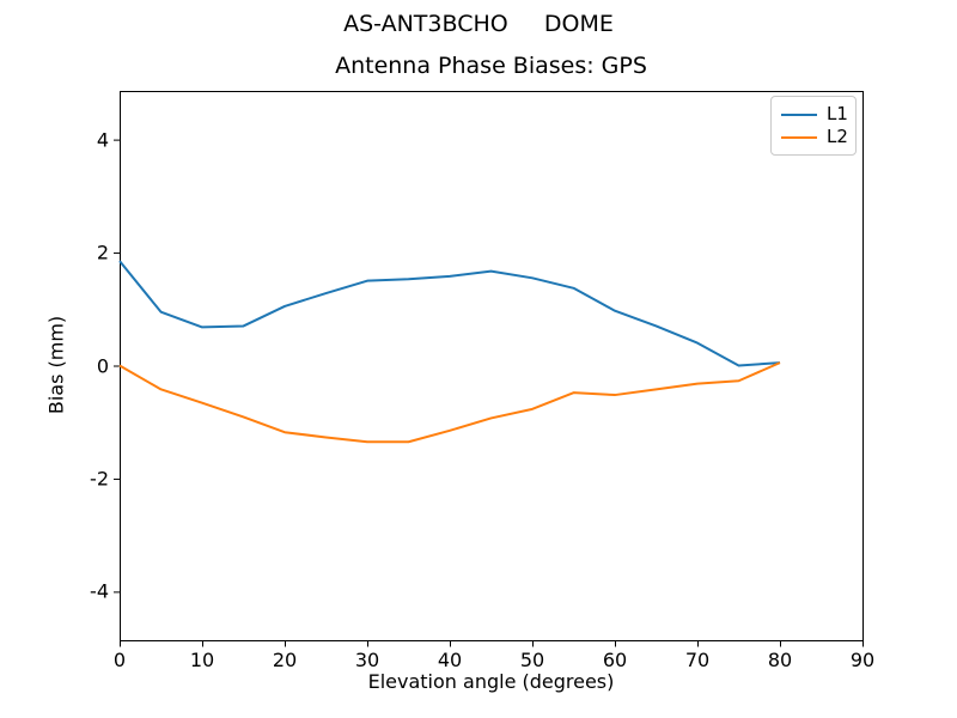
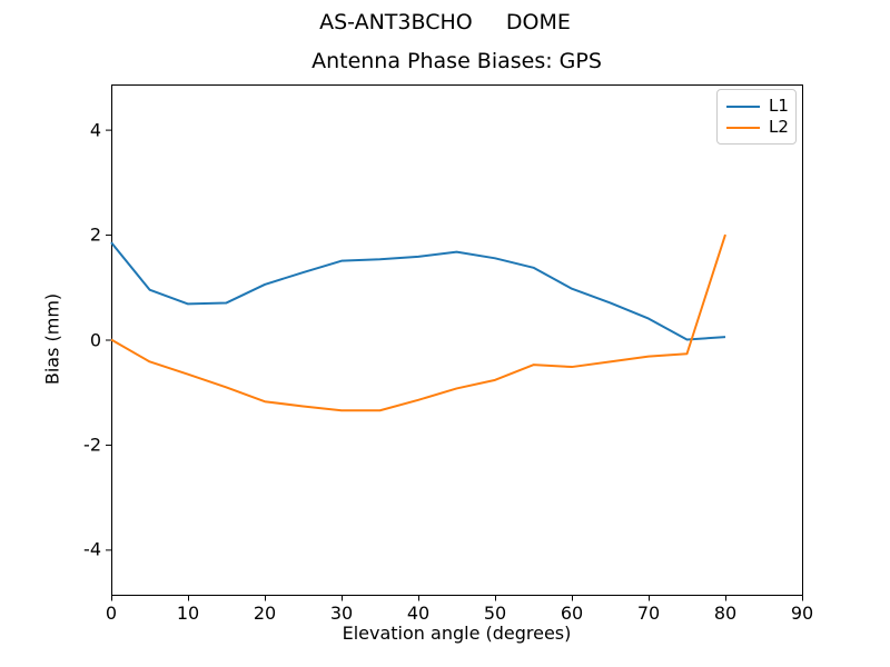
L2/80: 0.1 -> 2.0
